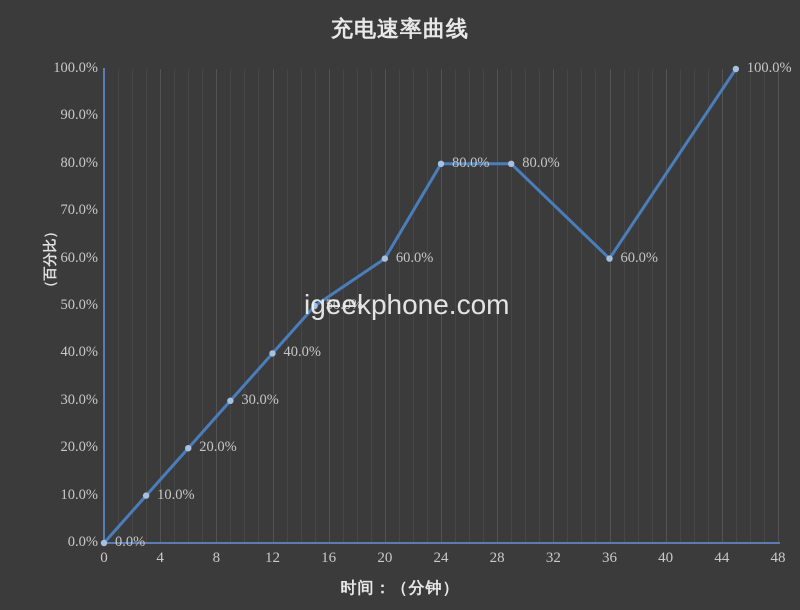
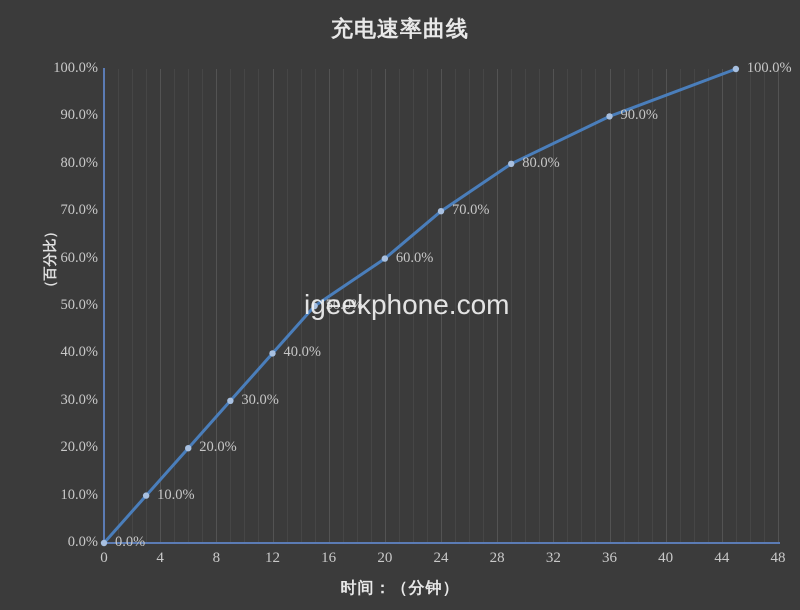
24: 80.0% -> 70.0%
36: 60.0% -> 90.0%
